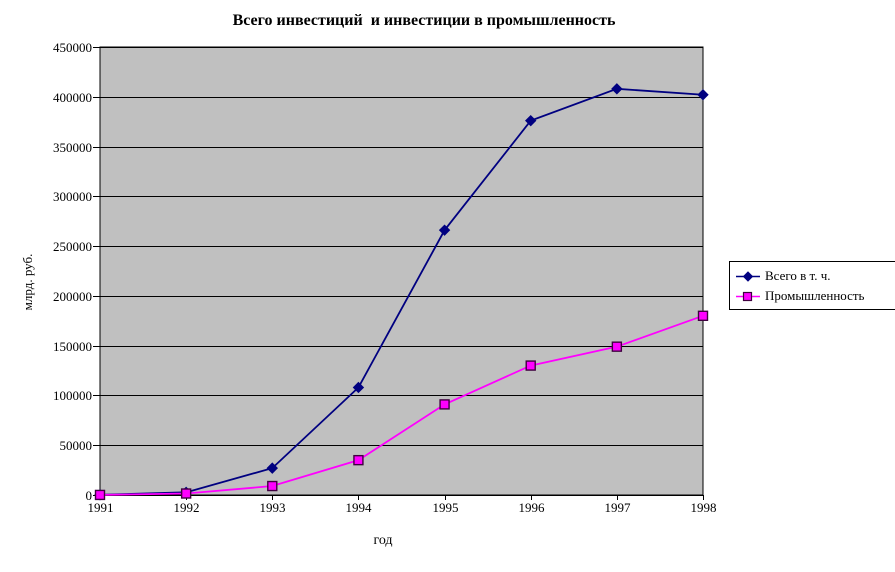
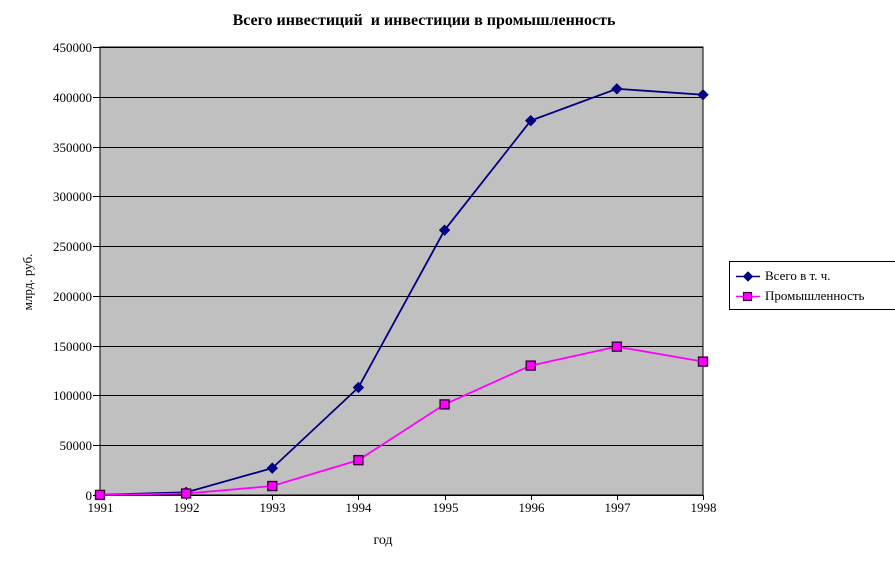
Промышленность/1998: 180000 -> 130000
